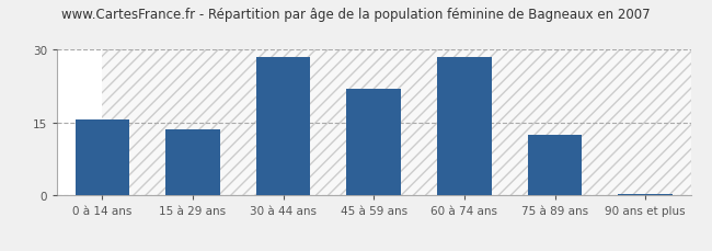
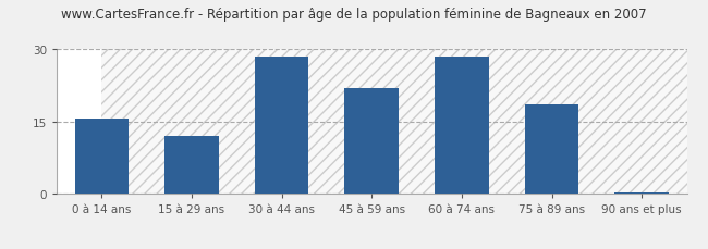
15 à 29 ans: 13.5 -> 12.0
75 à 89 ans: 12.5 -> 18.5
